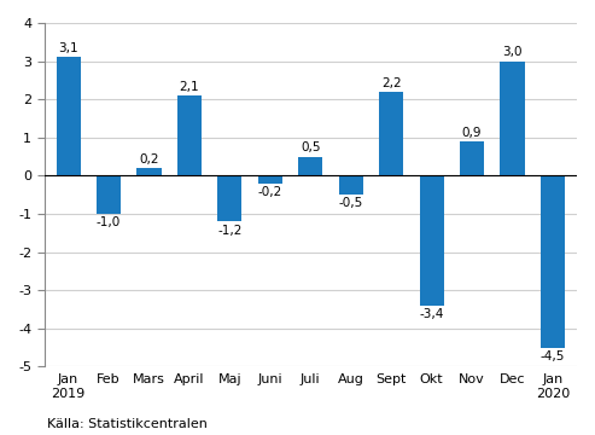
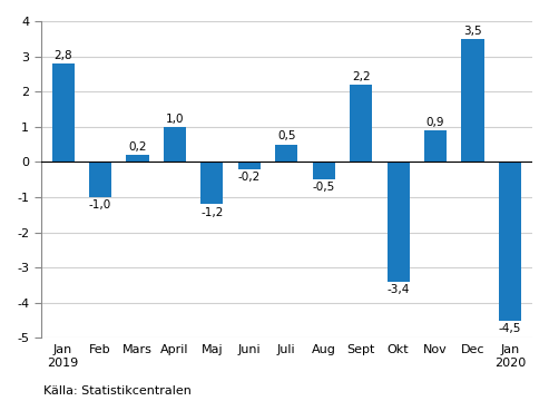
Jan 2019: 3,1 -> 2,8
April: 2,1 -> 1,0
Dec: 3,0 -> 3,5
